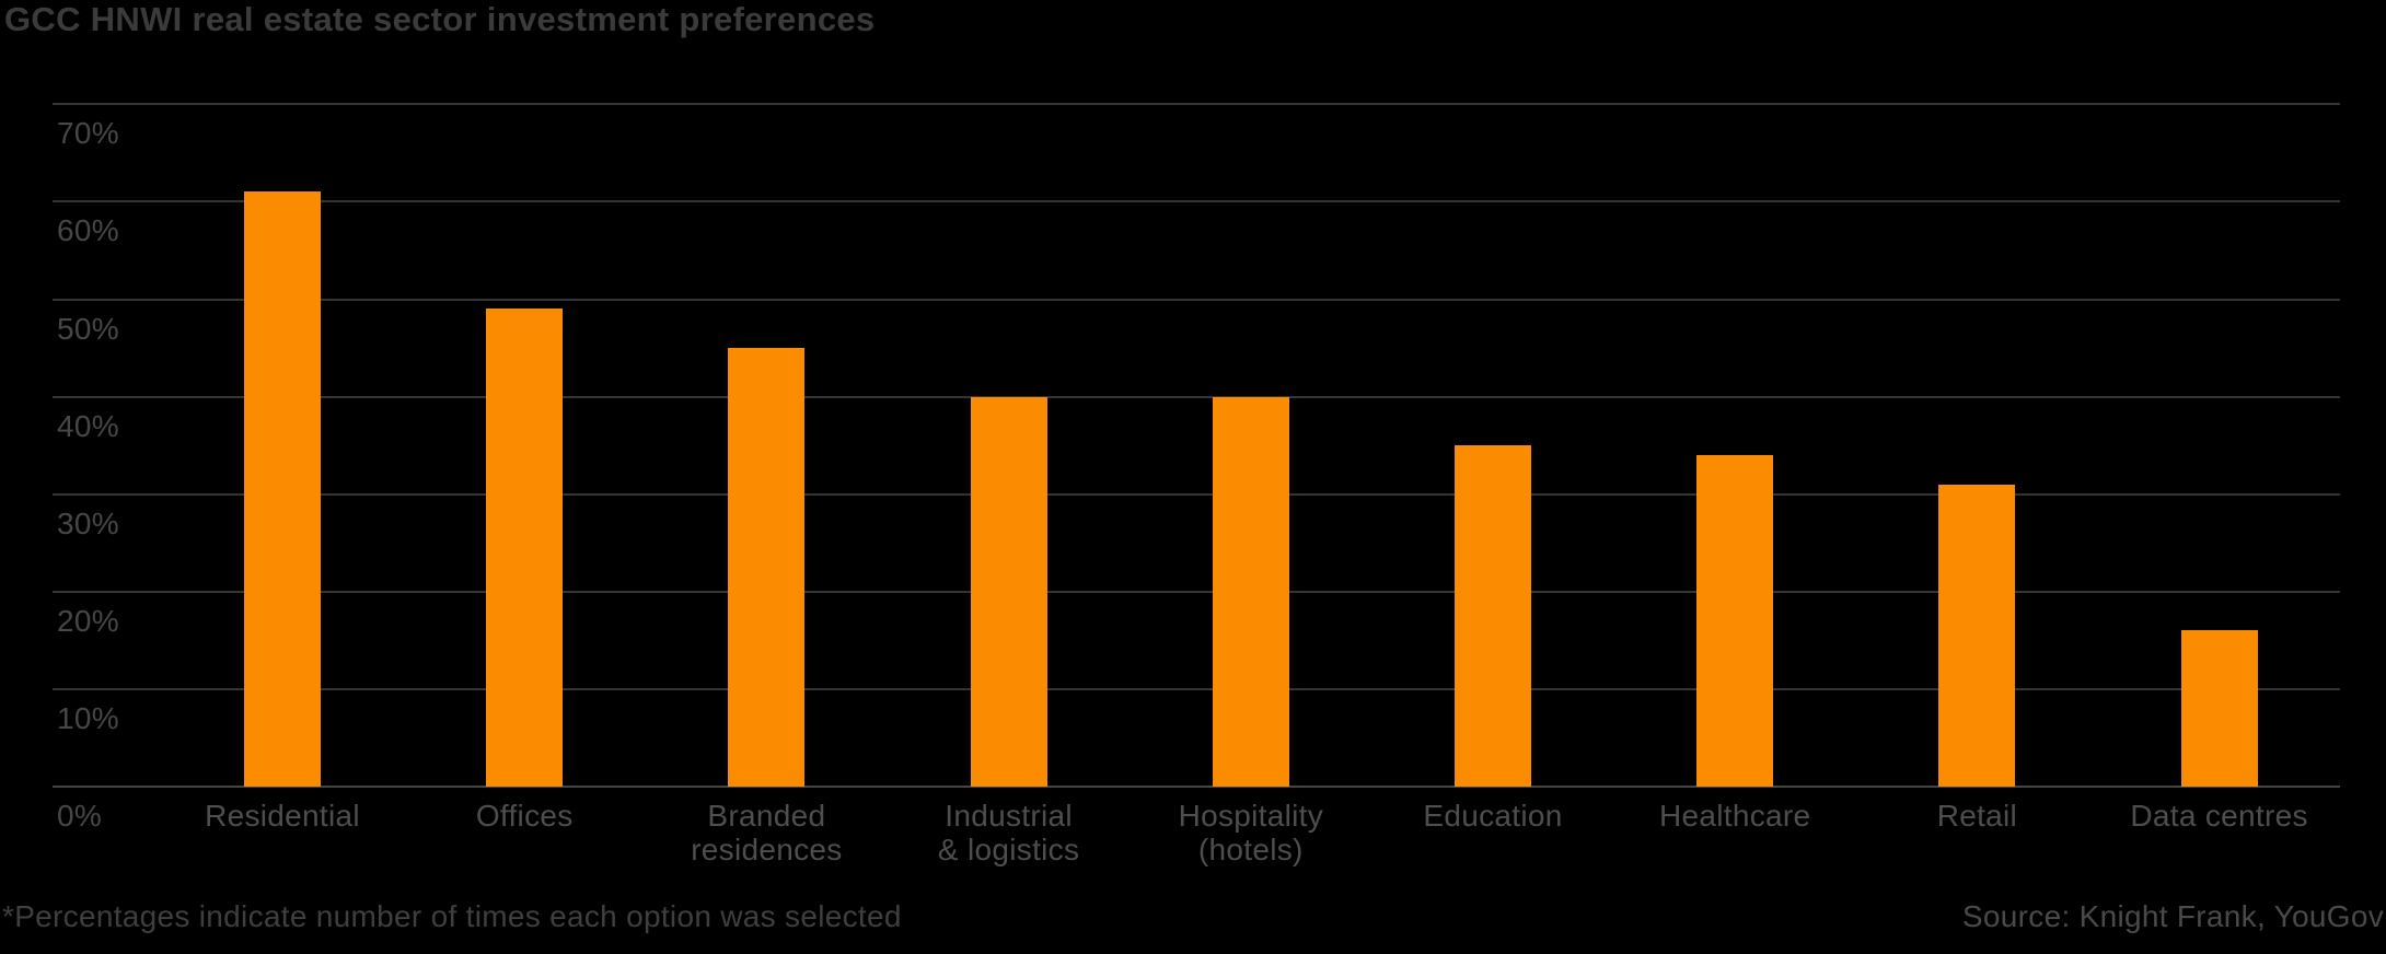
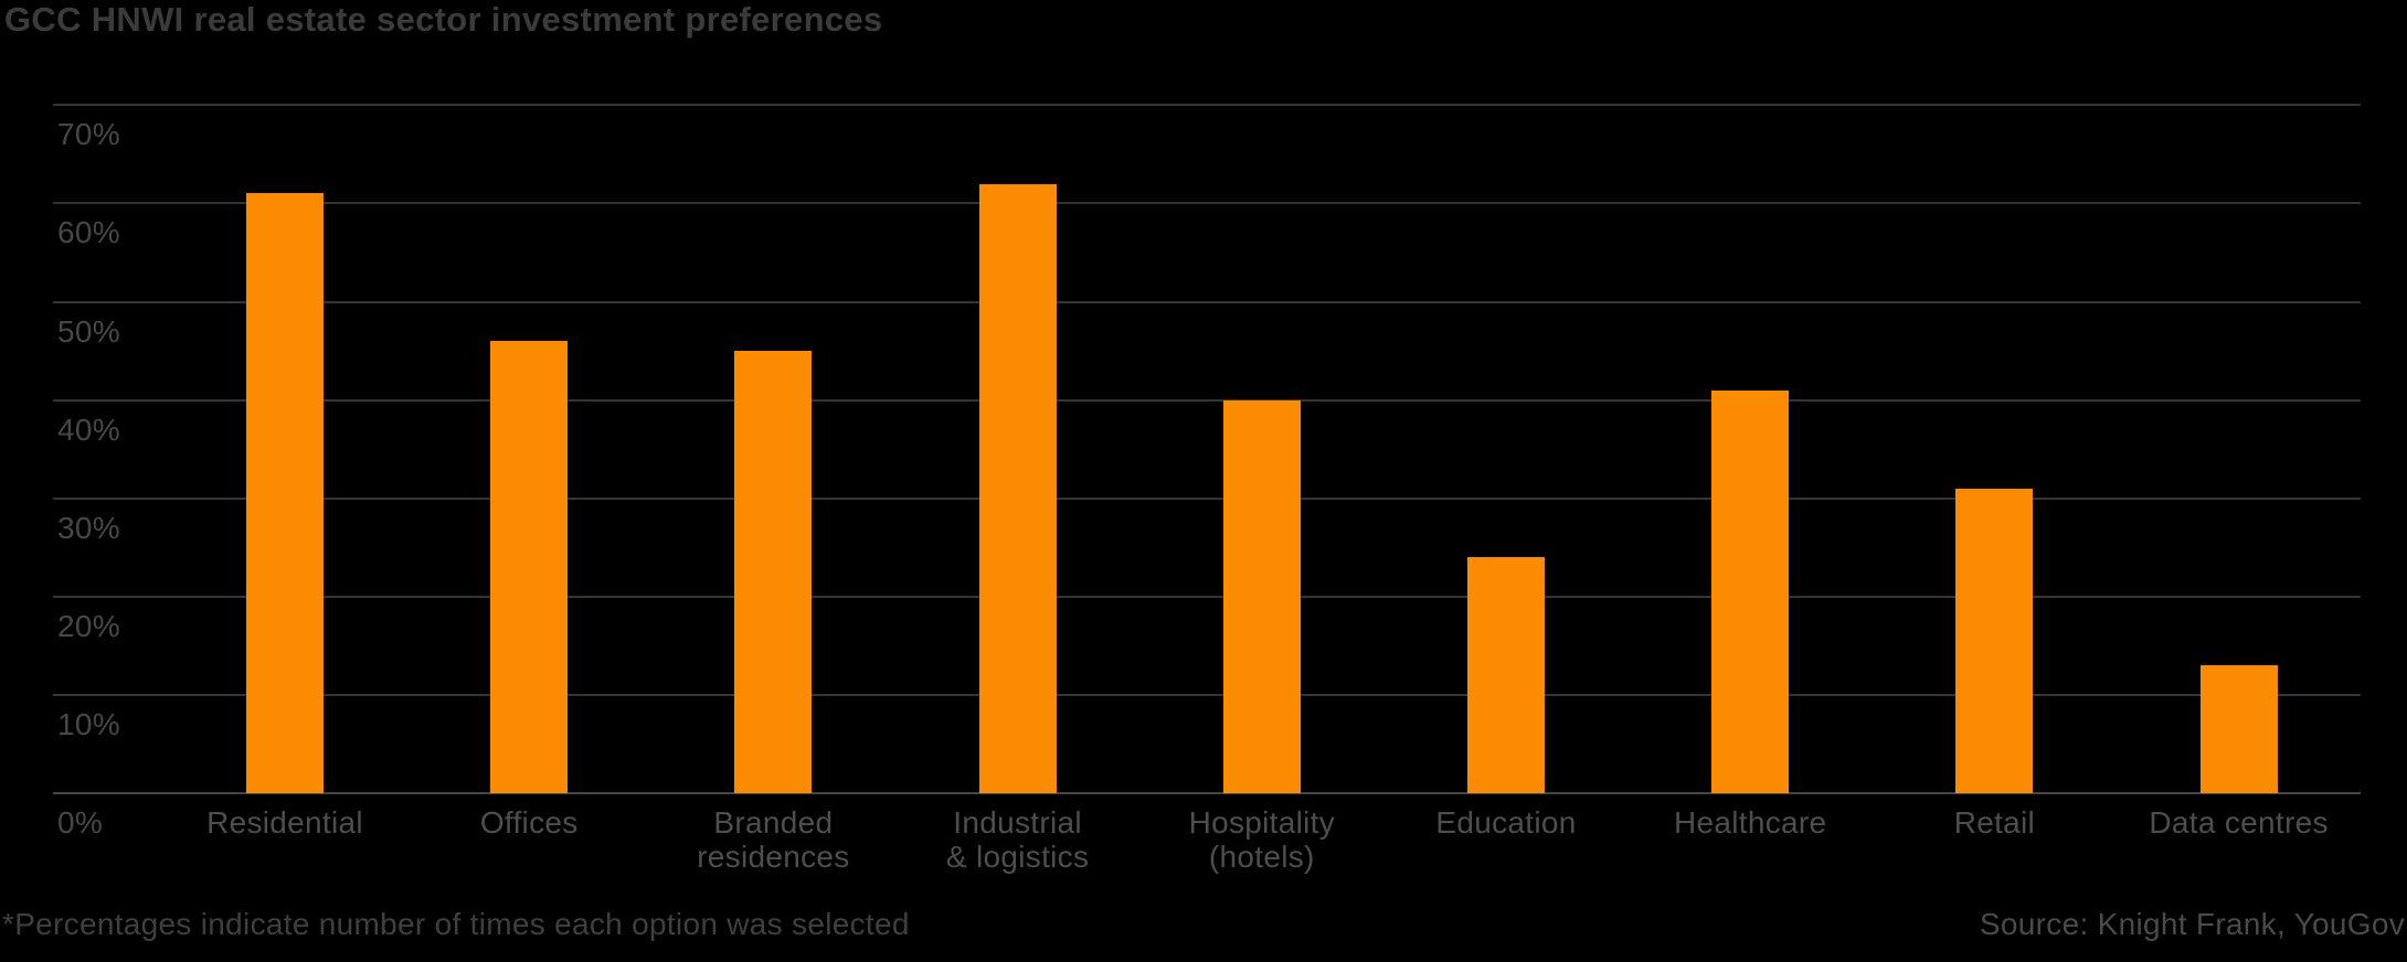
Offices: 49% -> 46%
Industrial & logistics: 40% -> 62%
Education: 35% -> 24%
Healthcare: 34% -> 41%
Data centres: 16% -> 13%
